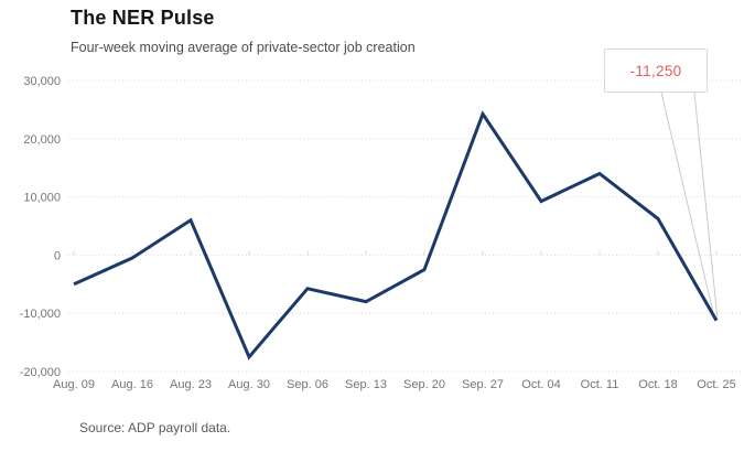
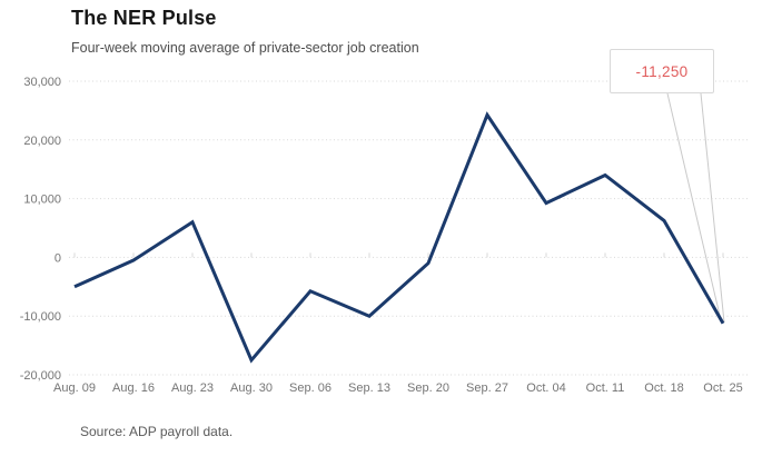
Sep. 13: -8000 -> -10000
Sep. 20: -2000 -> -1000
